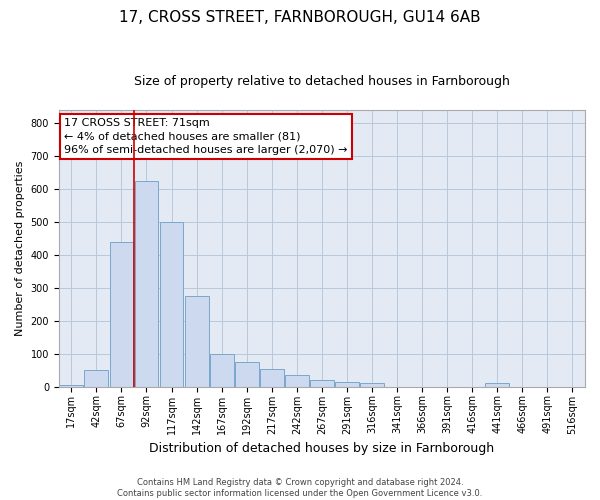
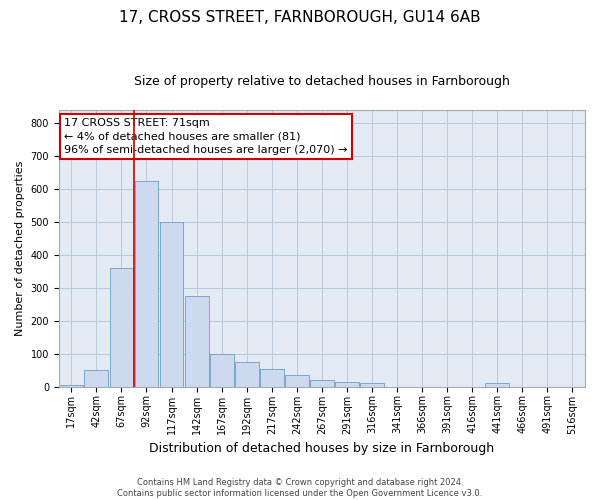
67sqm: 440 -> 360
